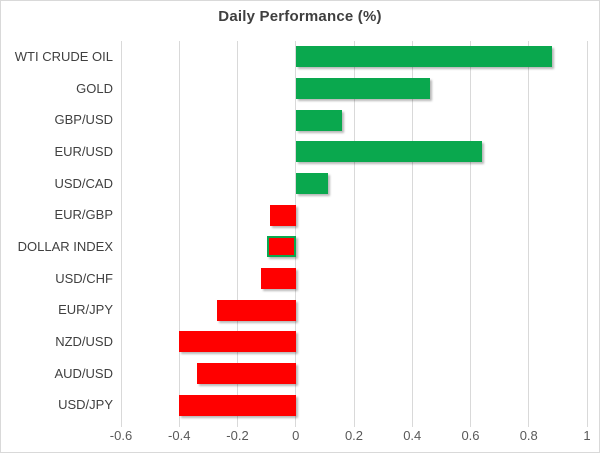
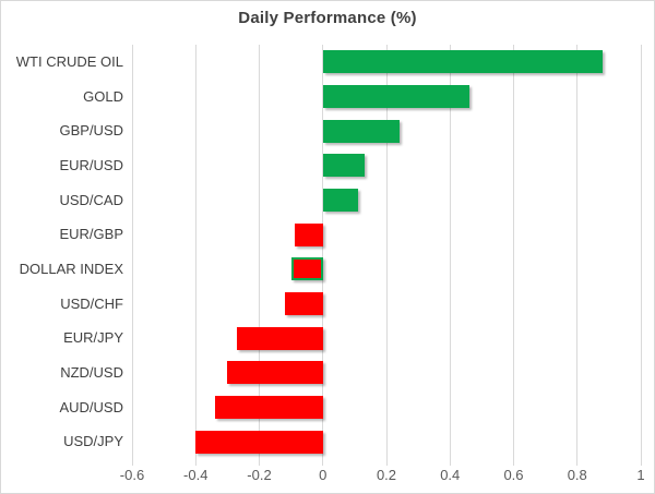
GBP/USD: 0.16 -> 0.24
EUR/USD: 0.64 -> 0.13
NZD/USD: -0.40 -> -0.30
